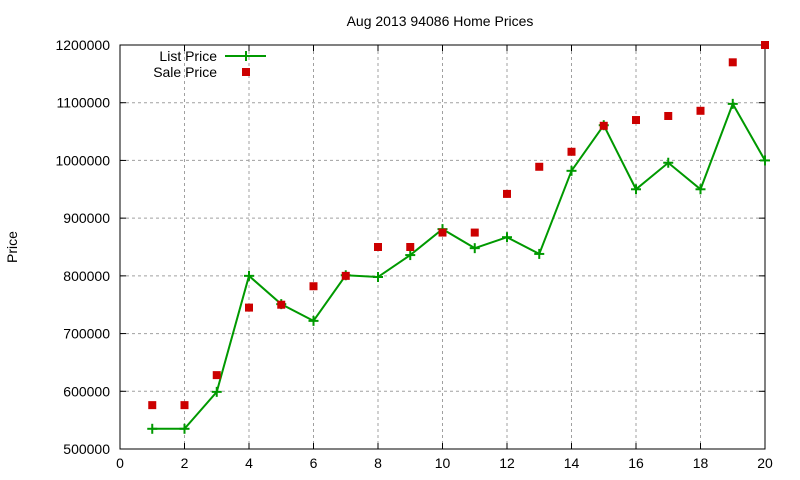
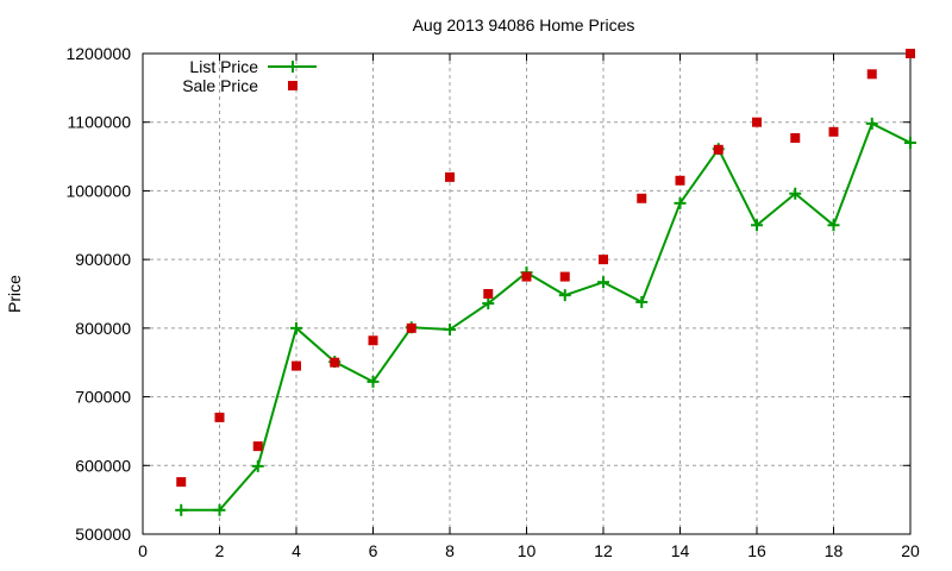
Sale Price/2: 580000 -> 670000
Sale Price/8: 850000 -> 1020000
Sale Price/12: 940000 -> 900000
Sale Price/16: 1070000 -> 1100000
List Price/20: 1000000 -> 1070000
